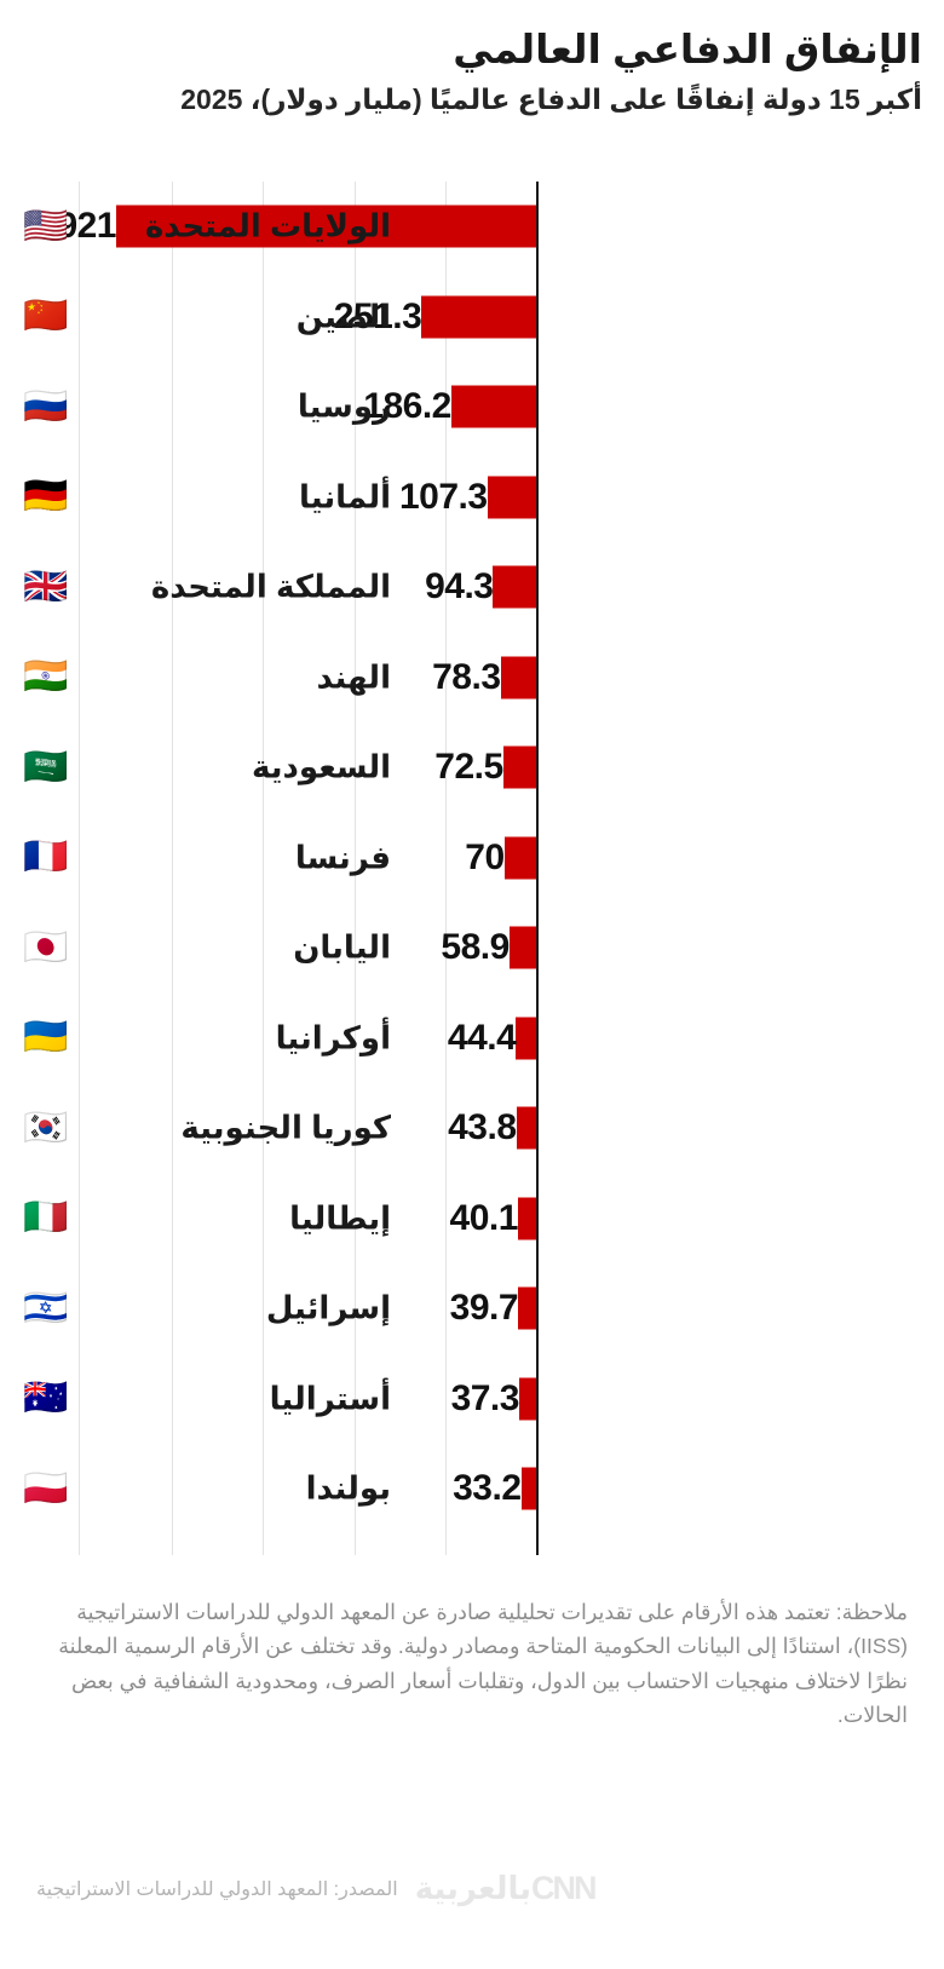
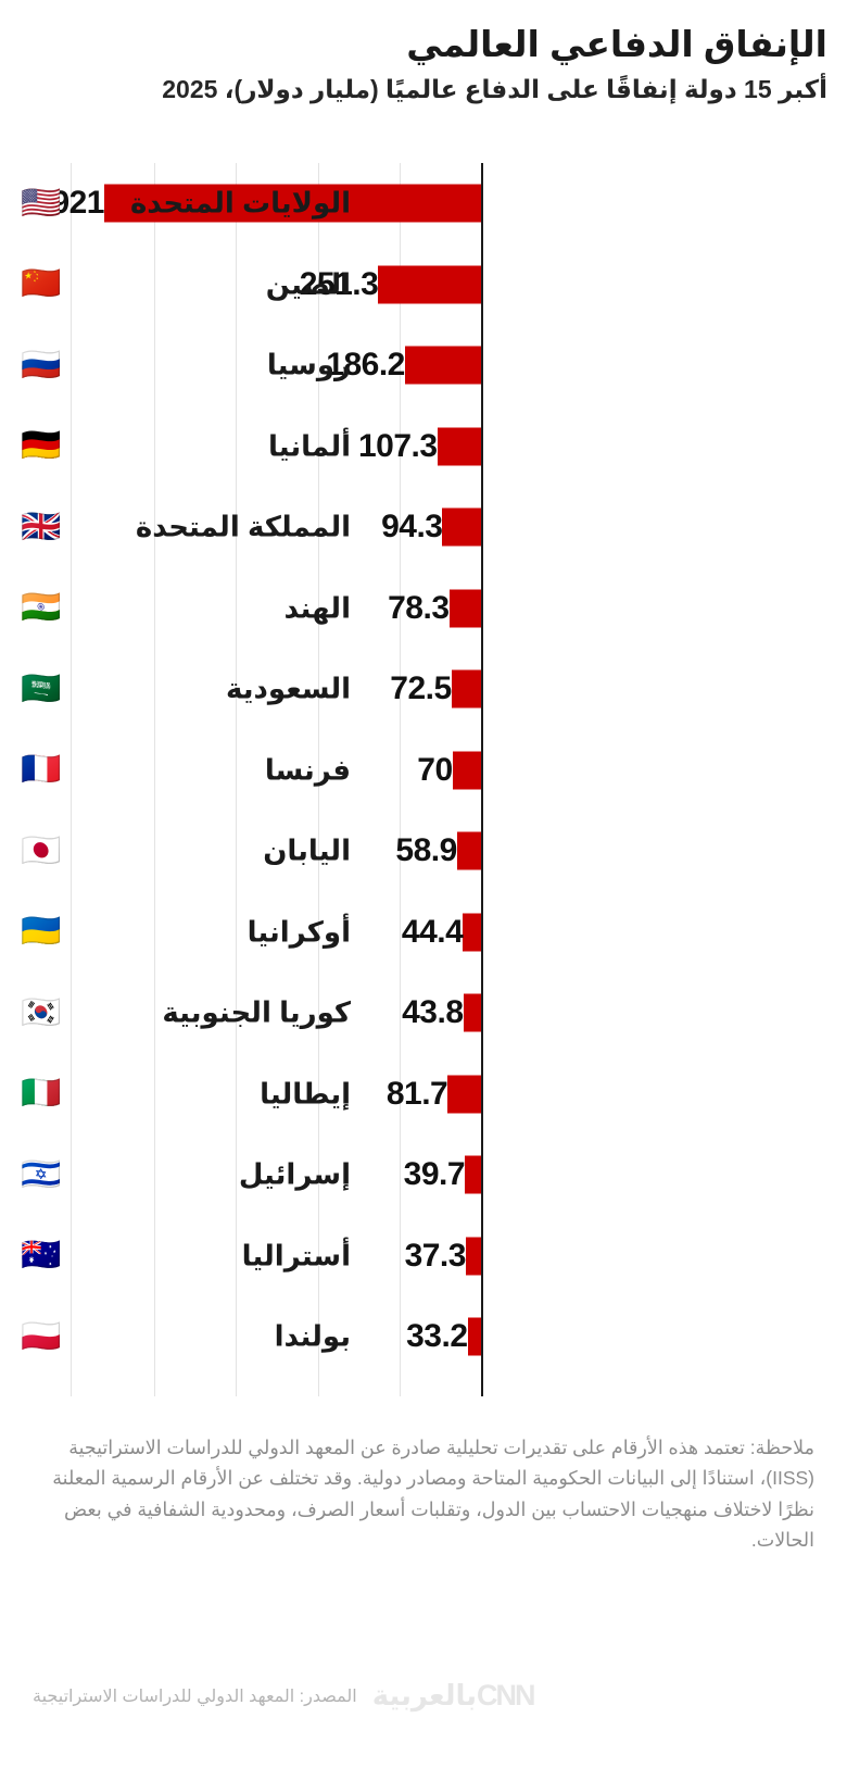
إيطاليا: 40.1 -> 81.7
